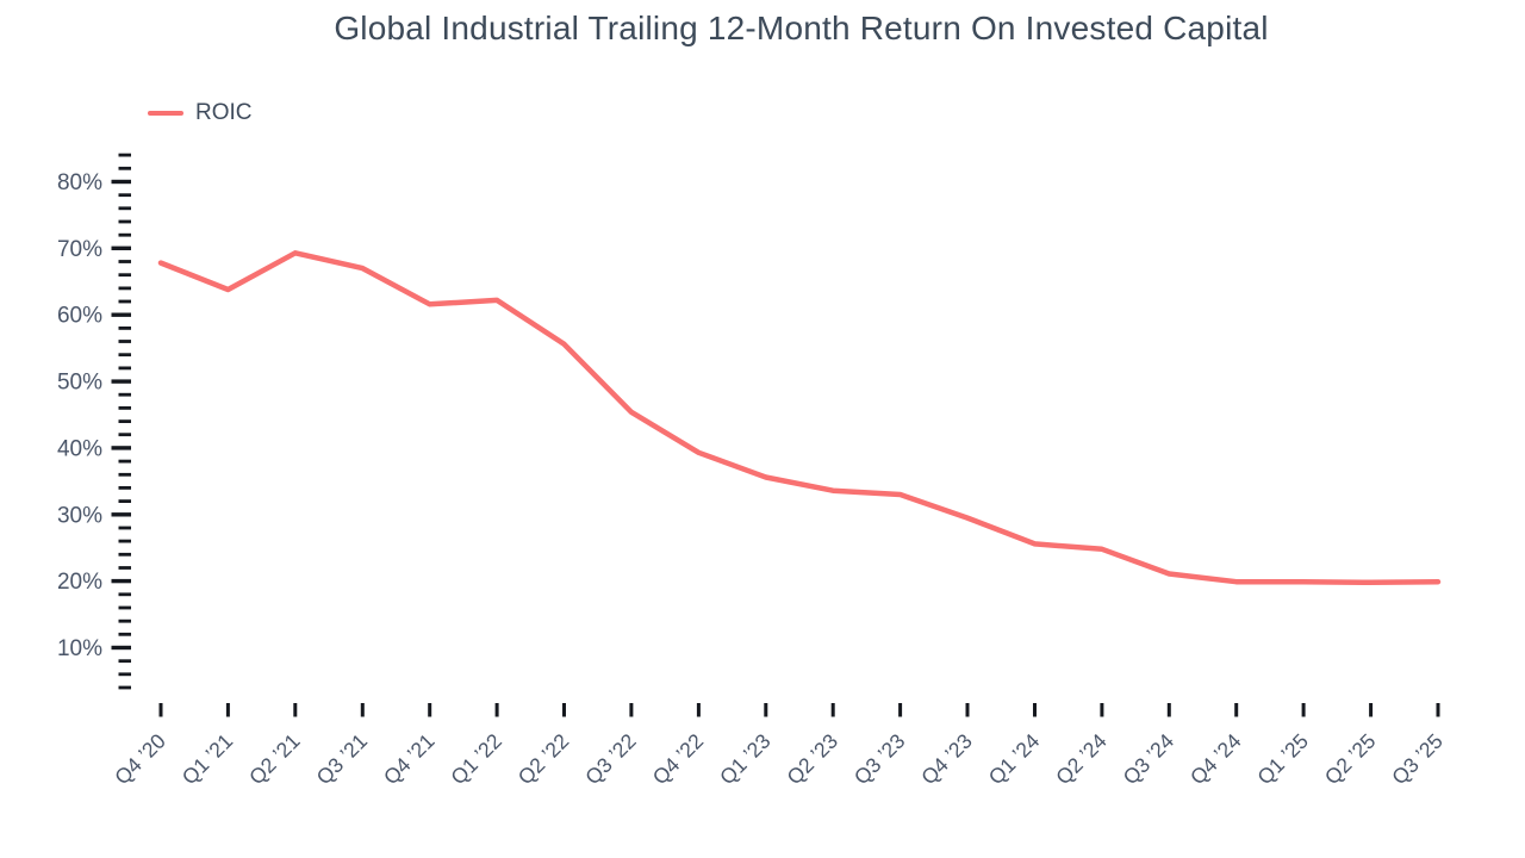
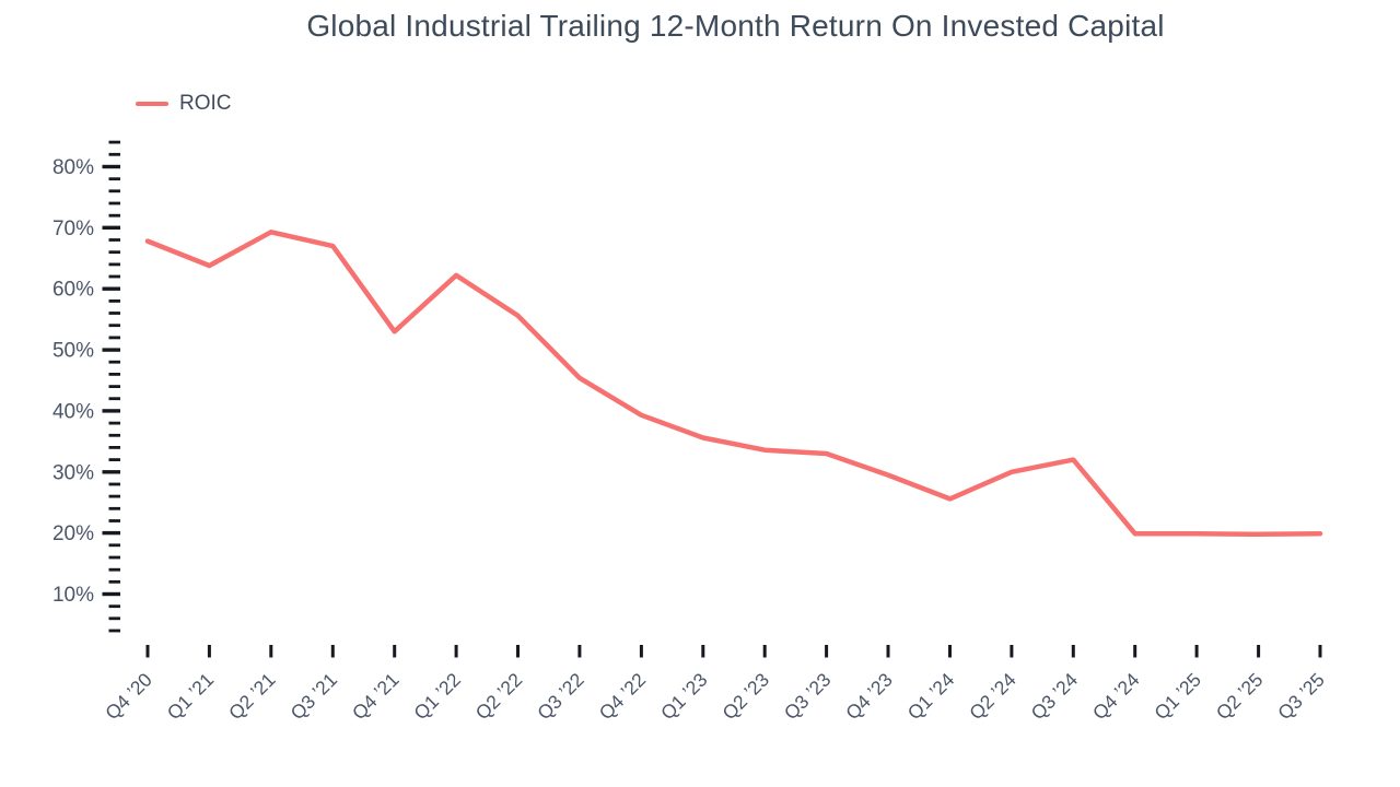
Q4 ’21: 62% -> 53%
Q2 ’24: 25% -> 30%
Q3 ’24: 21% -> 32%
